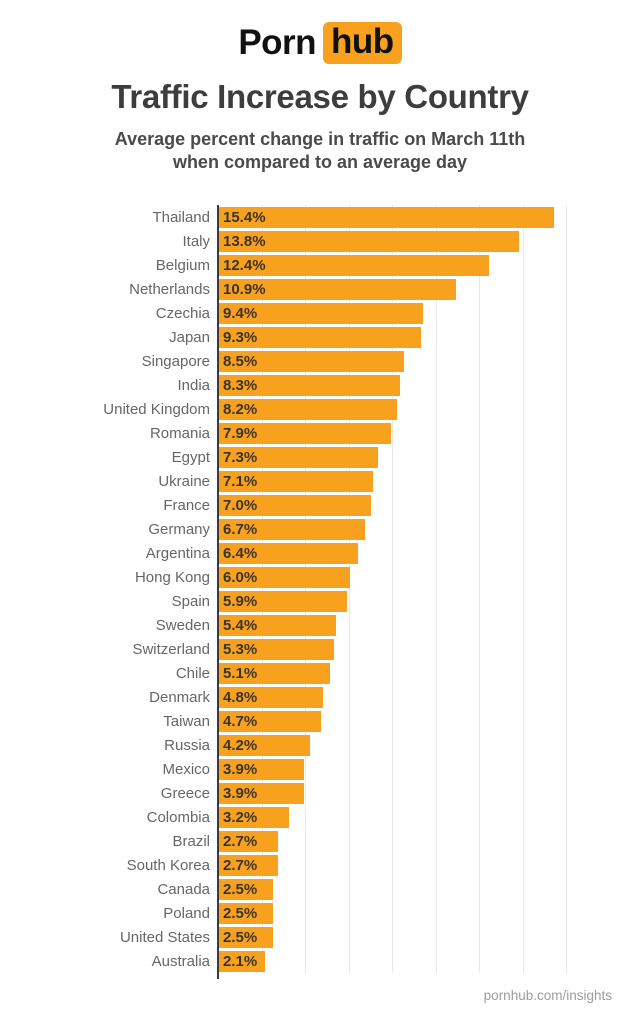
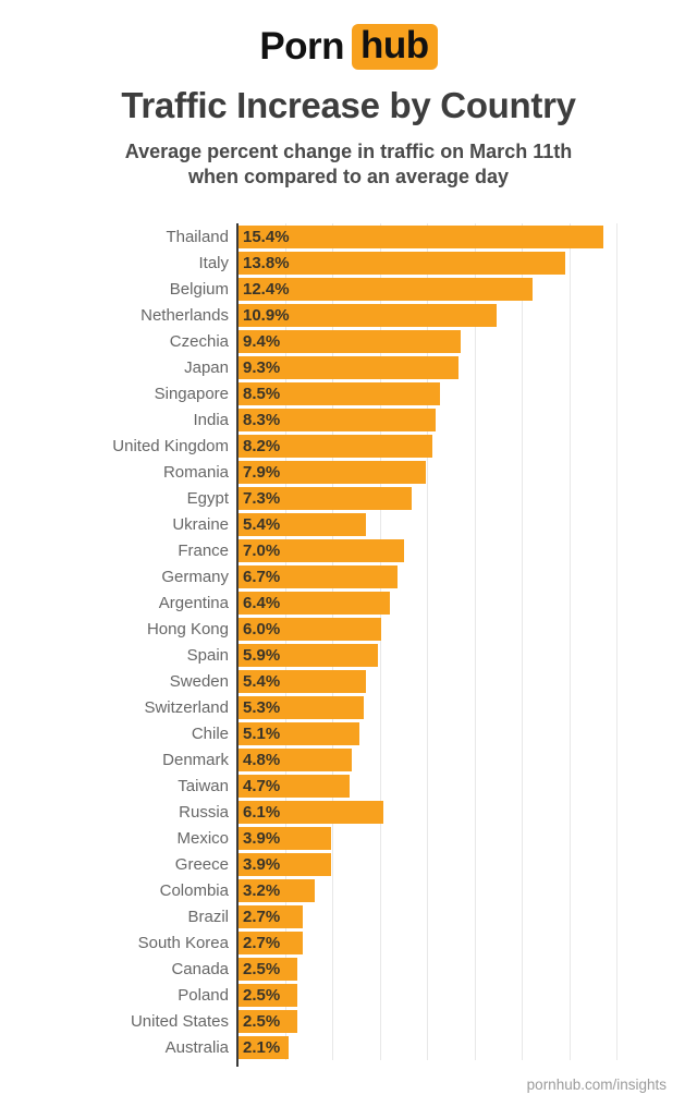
Ukraine: 7.1% -> 5.4%
Russia: 4.2% -> 6.1%
